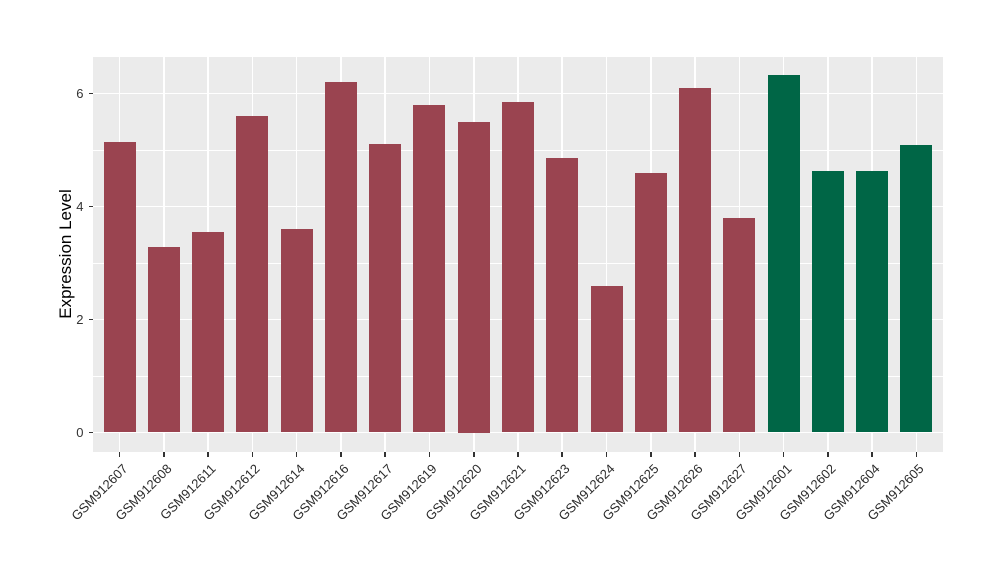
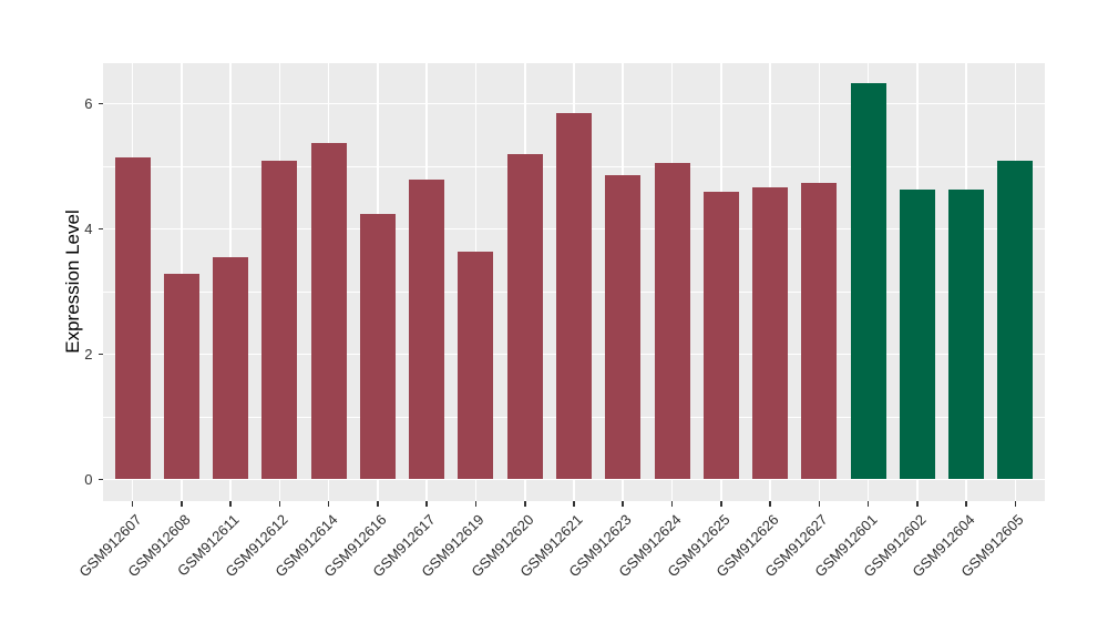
GSM912612: 5.6 -> 5.1
GSM912614: 3.6 -> 5.4
GSM912616: 6.2 -> 4.2
GSM912617: 5.1 -> 4.8
GSM912619: 5.8 -> 3.6
GSM912620: 5.5 -> 5.2
GSM912624: 2.6 -> 5.0
GSM912626: 6.1 -> 4.7
GSM912627: 3.8 -> 4.7
